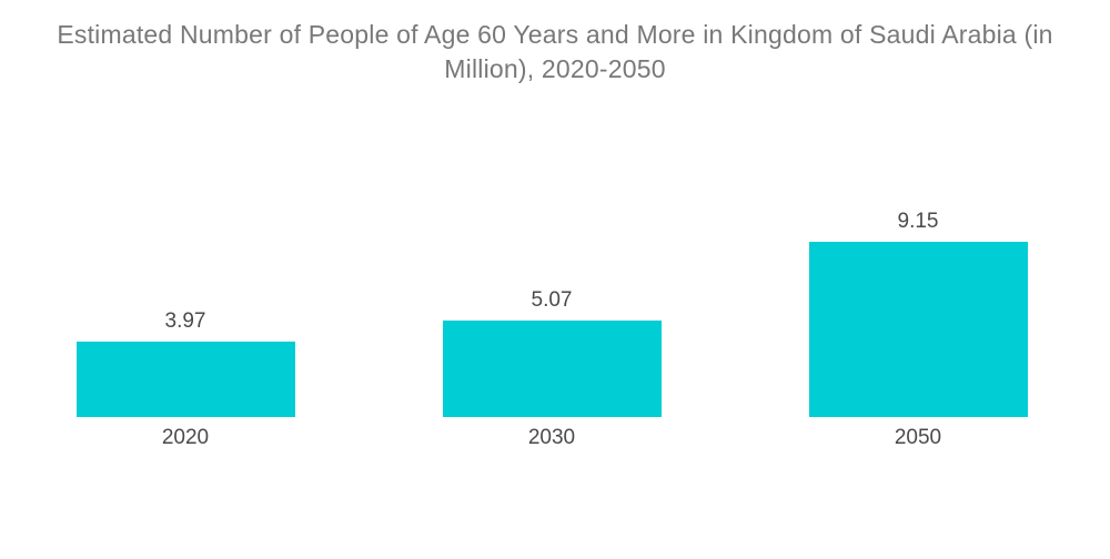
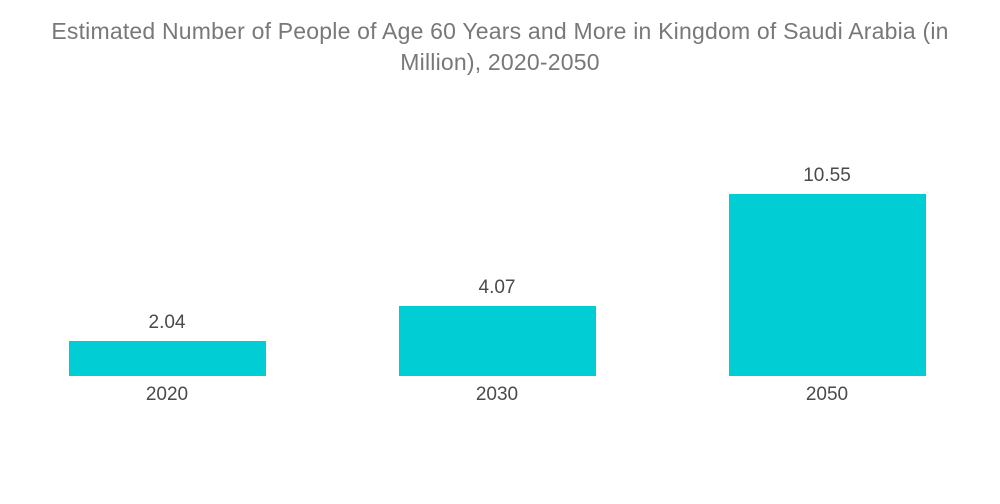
2020: 3.97 -> 2.04
2030: 5.07 -> 4.07
2050: 9.15 -> 10.55
